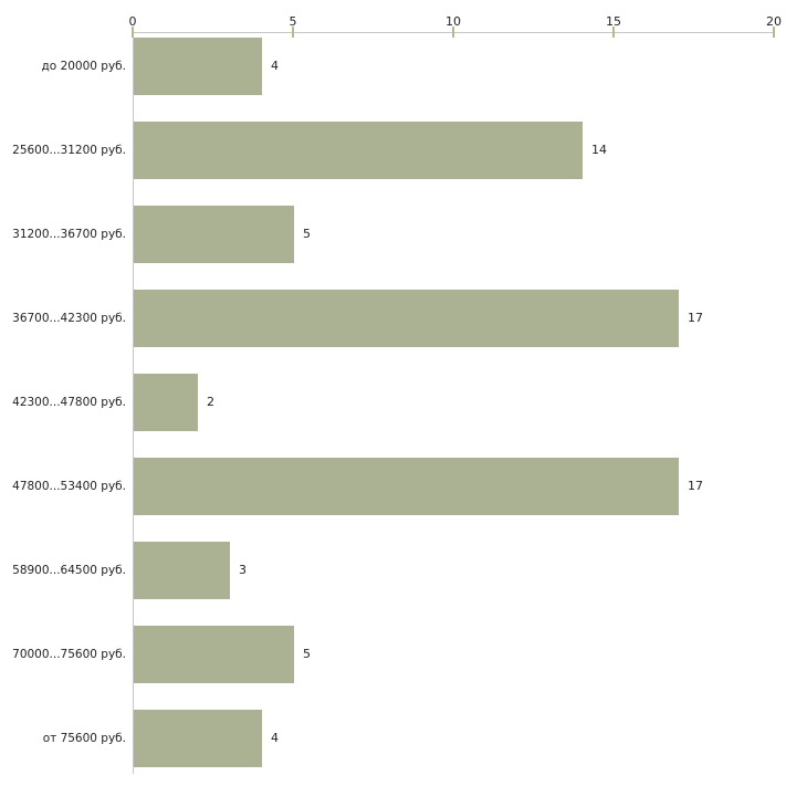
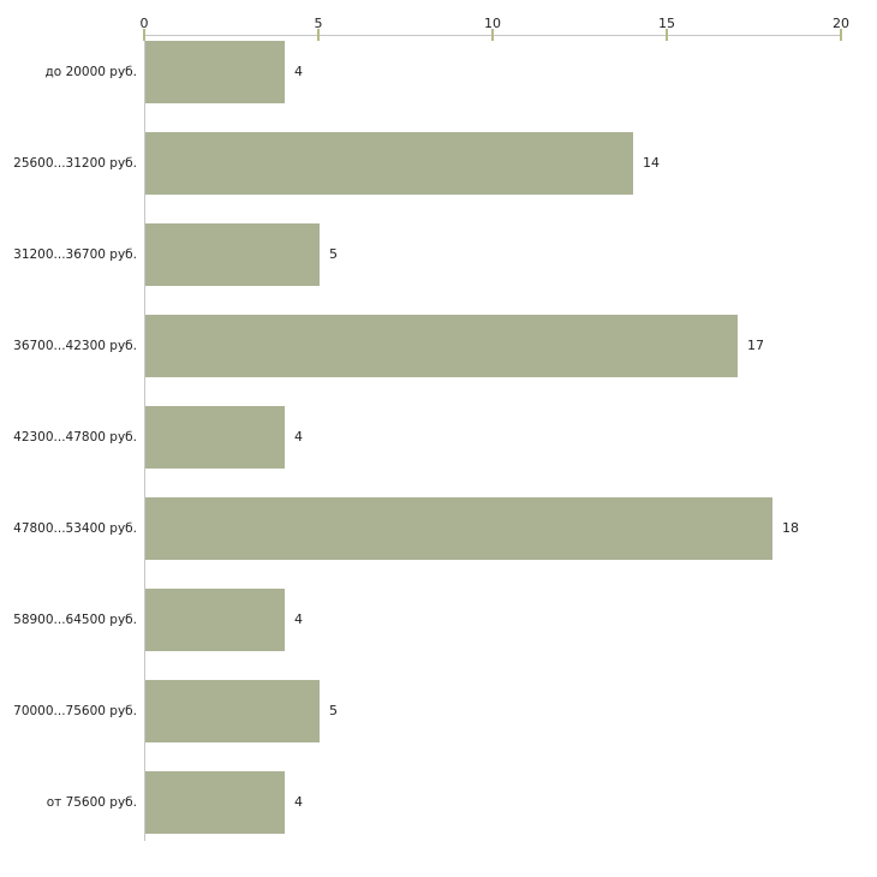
42300...47800 руб.: 2 -> 4
47800...53400 руб.: 17 -> 18
58900...64500 руб.: 3 -> 4
